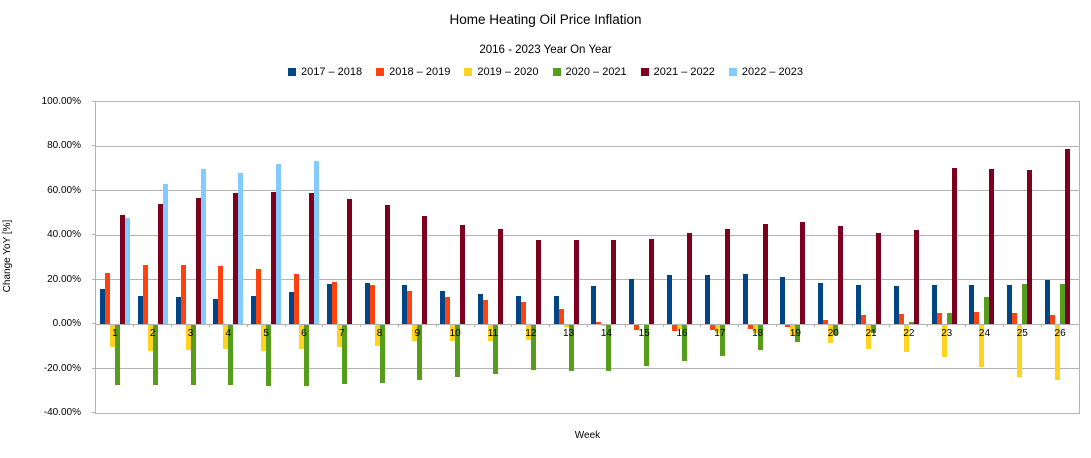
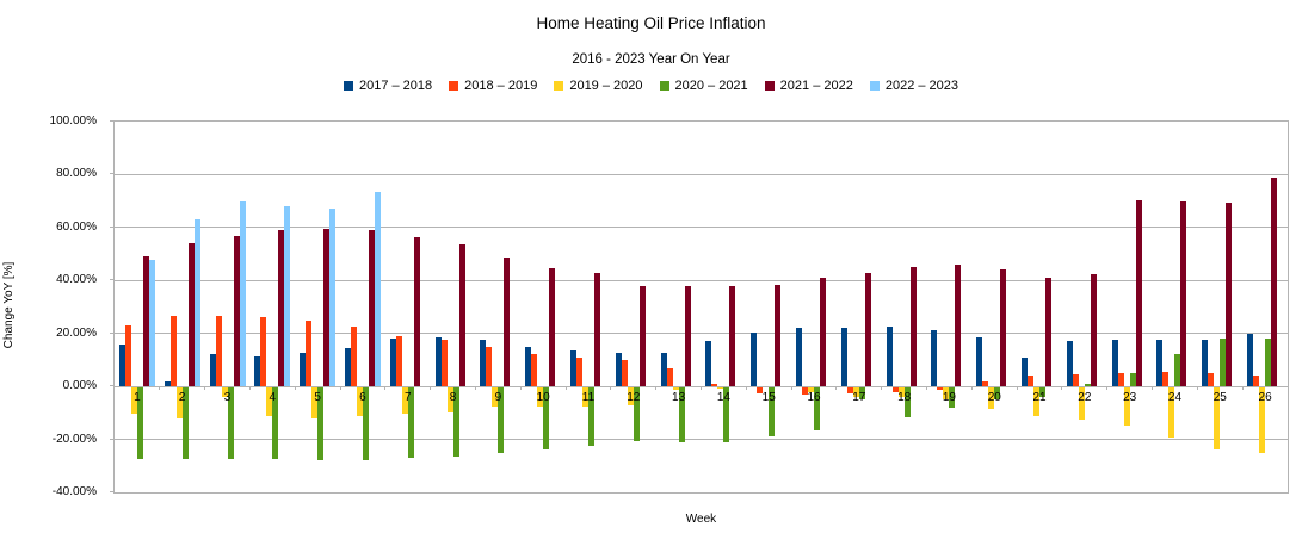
2017 – 2018/2: 12% -> 2%
2019 – 2020/3: -12% -> -4%
2022 – 2023/5: 72% -> 67%
2020 – 2021/17: -14% -> -5%
2017 – 2018/21: 18% -> 11%
